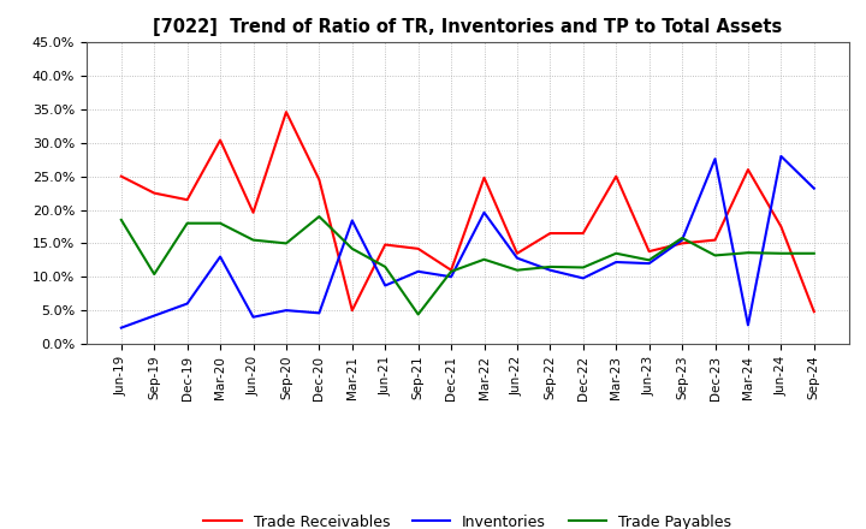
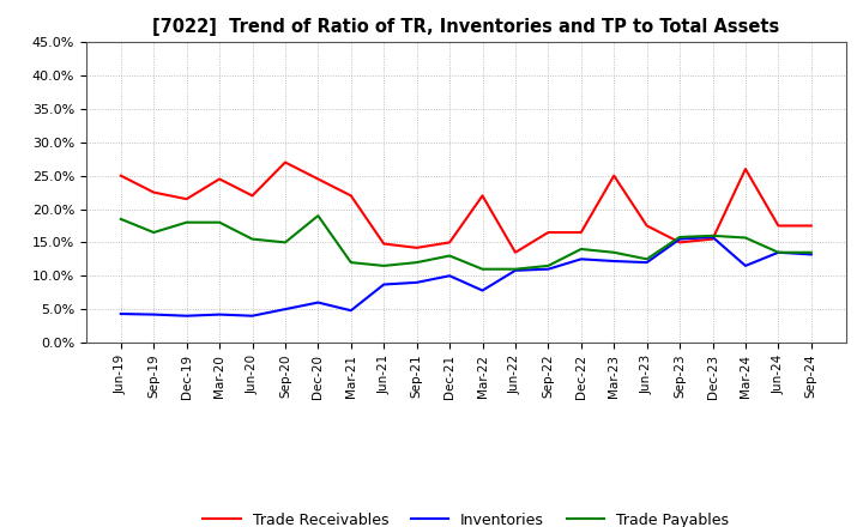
Inventories/Jun-19: 2.4% -> 4.3%
Trade Payables/Sep-19: 10.4% -> 16.5%
Inventories/Dec-19: 6.0% -> 4.0%
Trade Receivables/Mar-20: 30.4% -> 24.5%
Inventories/Mar-20: 13.0% -> 4.2%
Trade Receivables/Jun-20: 19.6% -> 22.0%
Trade Receivables/Sep-20: 34.6% -> 27.0%
Inventories/Dec-20: 4.6% -> 6.0%
Trade Receivables/Mar-21: 5.0% -> 22.0%
Inventories/Mar-21: 18.4% -> 4.8%
Trade Payables/Mar-21: 14.2% -> 12.0%
Inventories/Sep-21: 10.8% -> 9.0%
Trade Payables/Sep-21: 4.4% -> 12.0%
Trade Receivables/Dec-21: 11.0% -> 15.0%
Trade Payables/Dec-21: 10.8% -> 13.0%
Trade Receivables/Mar-22: 24.8% -> 22.0%
Inventories/Mar-22: 19.6% -> 7.8%
Trade Payables/Mar-22: 12.6% -> 11.0%
Inventories/Jun-22: 12.8% -> 10.8%
Inventories/Dec-22: 9.8% -> 12.5%
Trade Payables/Dec-22: 11.4% -> 14.0%
Trade Receivables/Jun-23: 13.8% -> 17.5%
Inventories/Dec-23: 27.6% -> 15.8%
Trade Payables/Dec-23: 13.2% -> 16.0%
Inventories/Mar-24: 2.8% -> 11.5%
Trade Payables/Mar-24: 13.6% -> 15.7%
Inventories/Jun-24: 28.0% -> 13.5%
Trade Receivables/Sep-24: 4.8% -> 17.5%
Inventories/Sep-24: 23.2% -> 13.2%
